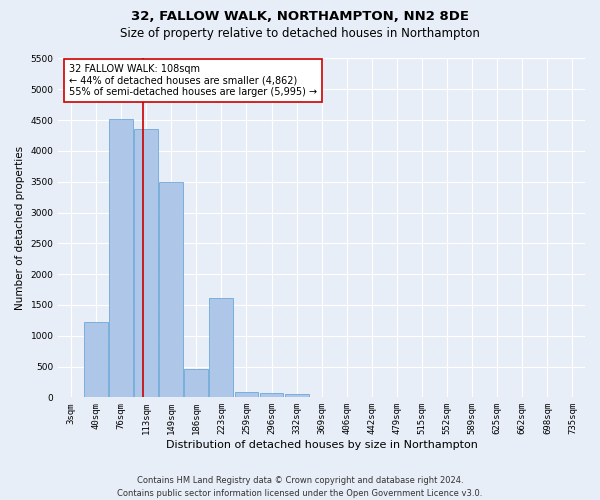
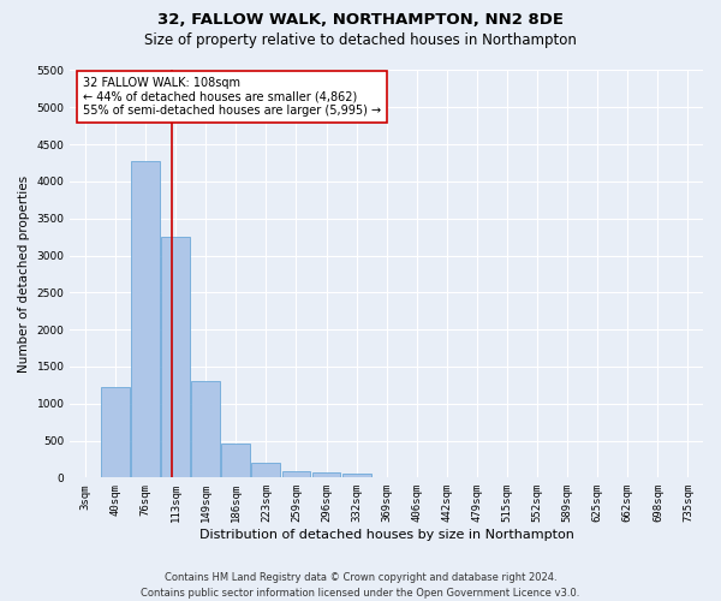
76sqm: 4520 -> 4270
113sqm: 4360 -> 3250
149sqm: 3500 -> 1310
223sqm: 1620 -> 200
